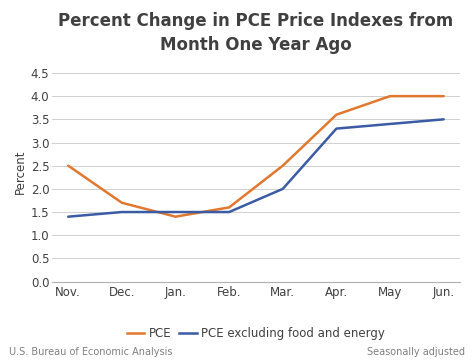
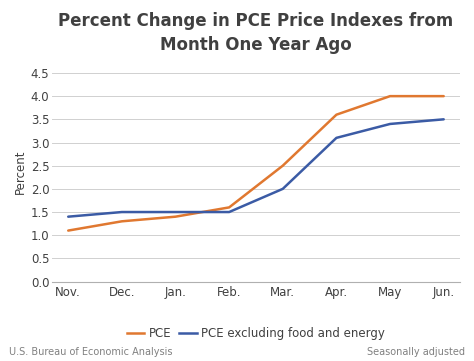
PCE/Nov.: 2.5 -> 1.1
PCE/Dec.: 1.7 -> 1.3
PCE excluding food and energy/Apr.: 3.3 -> 3.1
